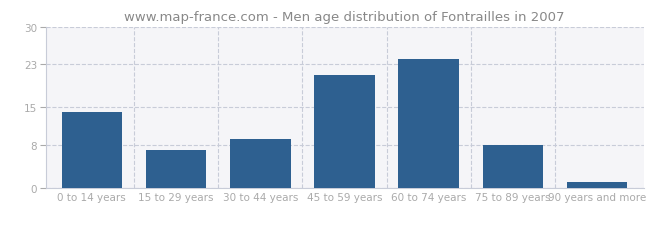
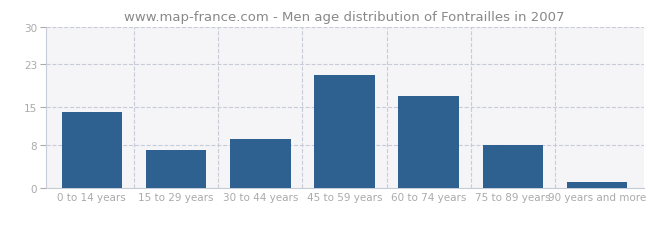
60 to 74 years: 24 -> 17
